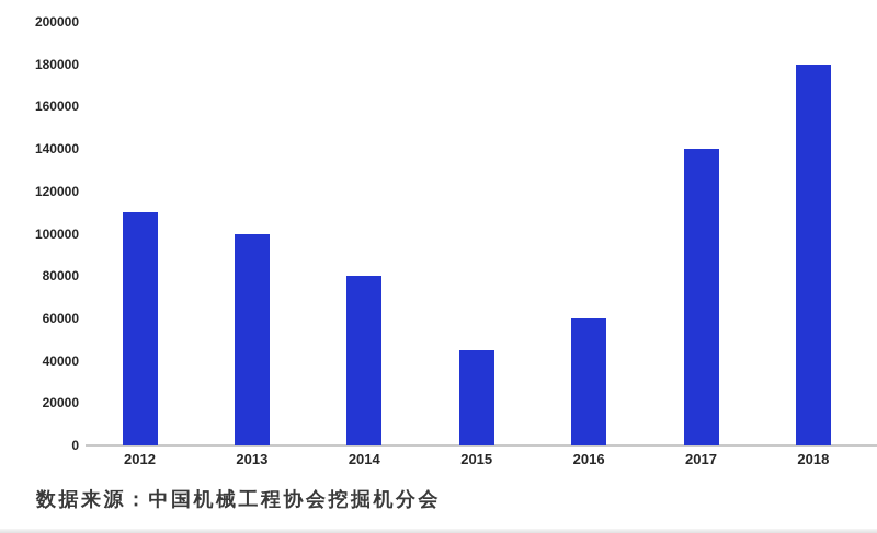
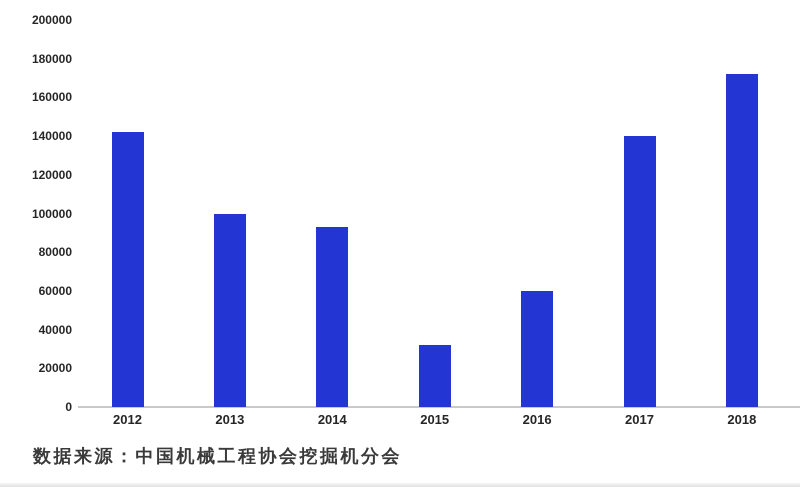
2012: 110000 -> 142000
2014: 80000 -> 93000
2015: 45000 -> 32000
2018: 180000 -> 172000
